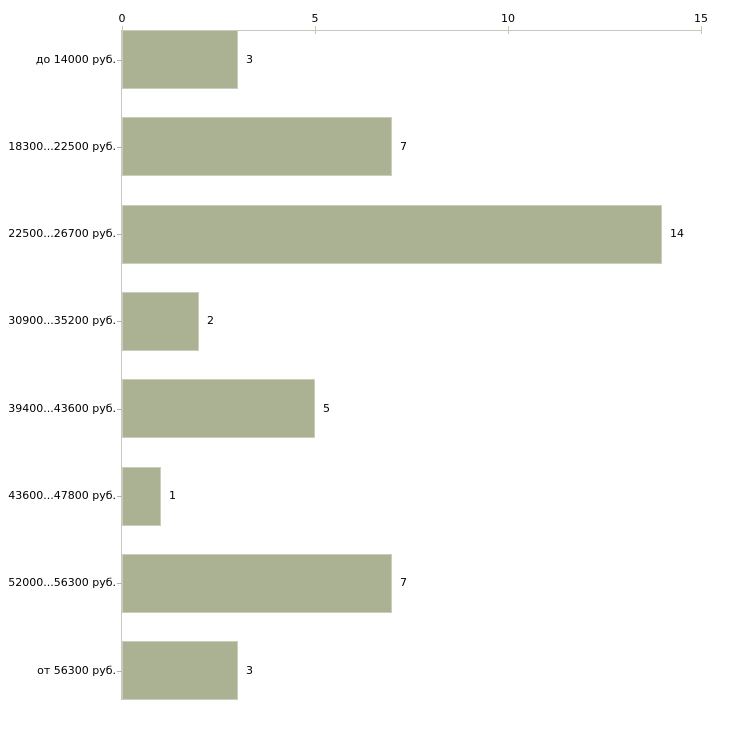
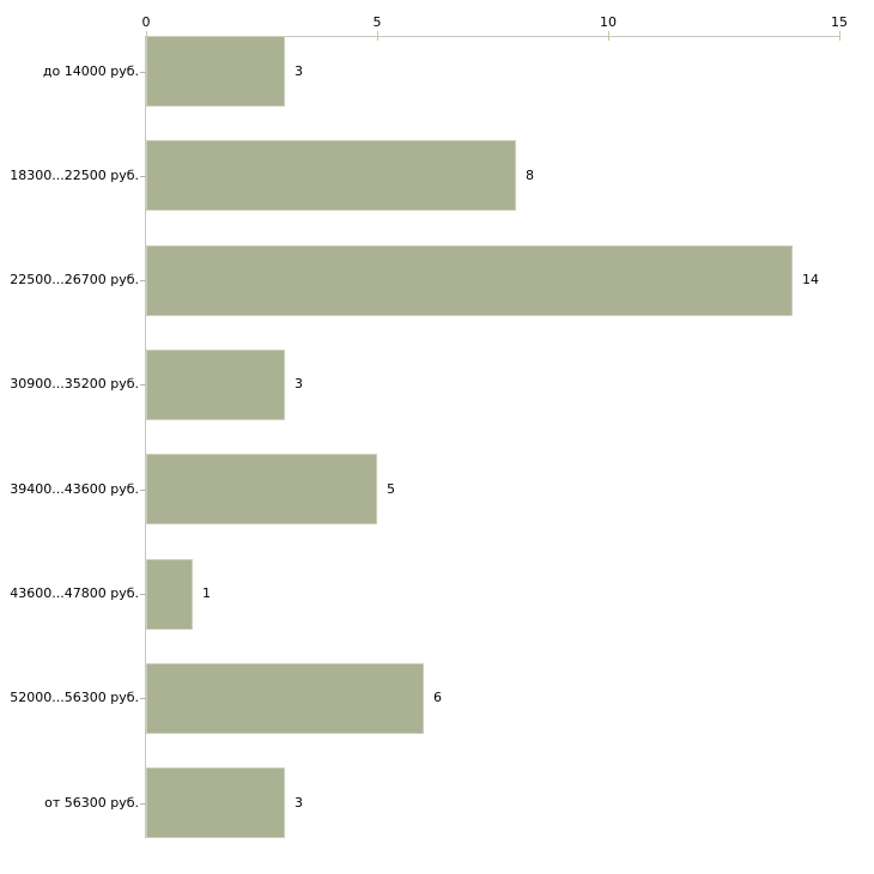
18300...22500 руб.: 7 -> 8
30900...35200 руб.: 2 -> 3
52000...56300 руб.: 7 -> 6
